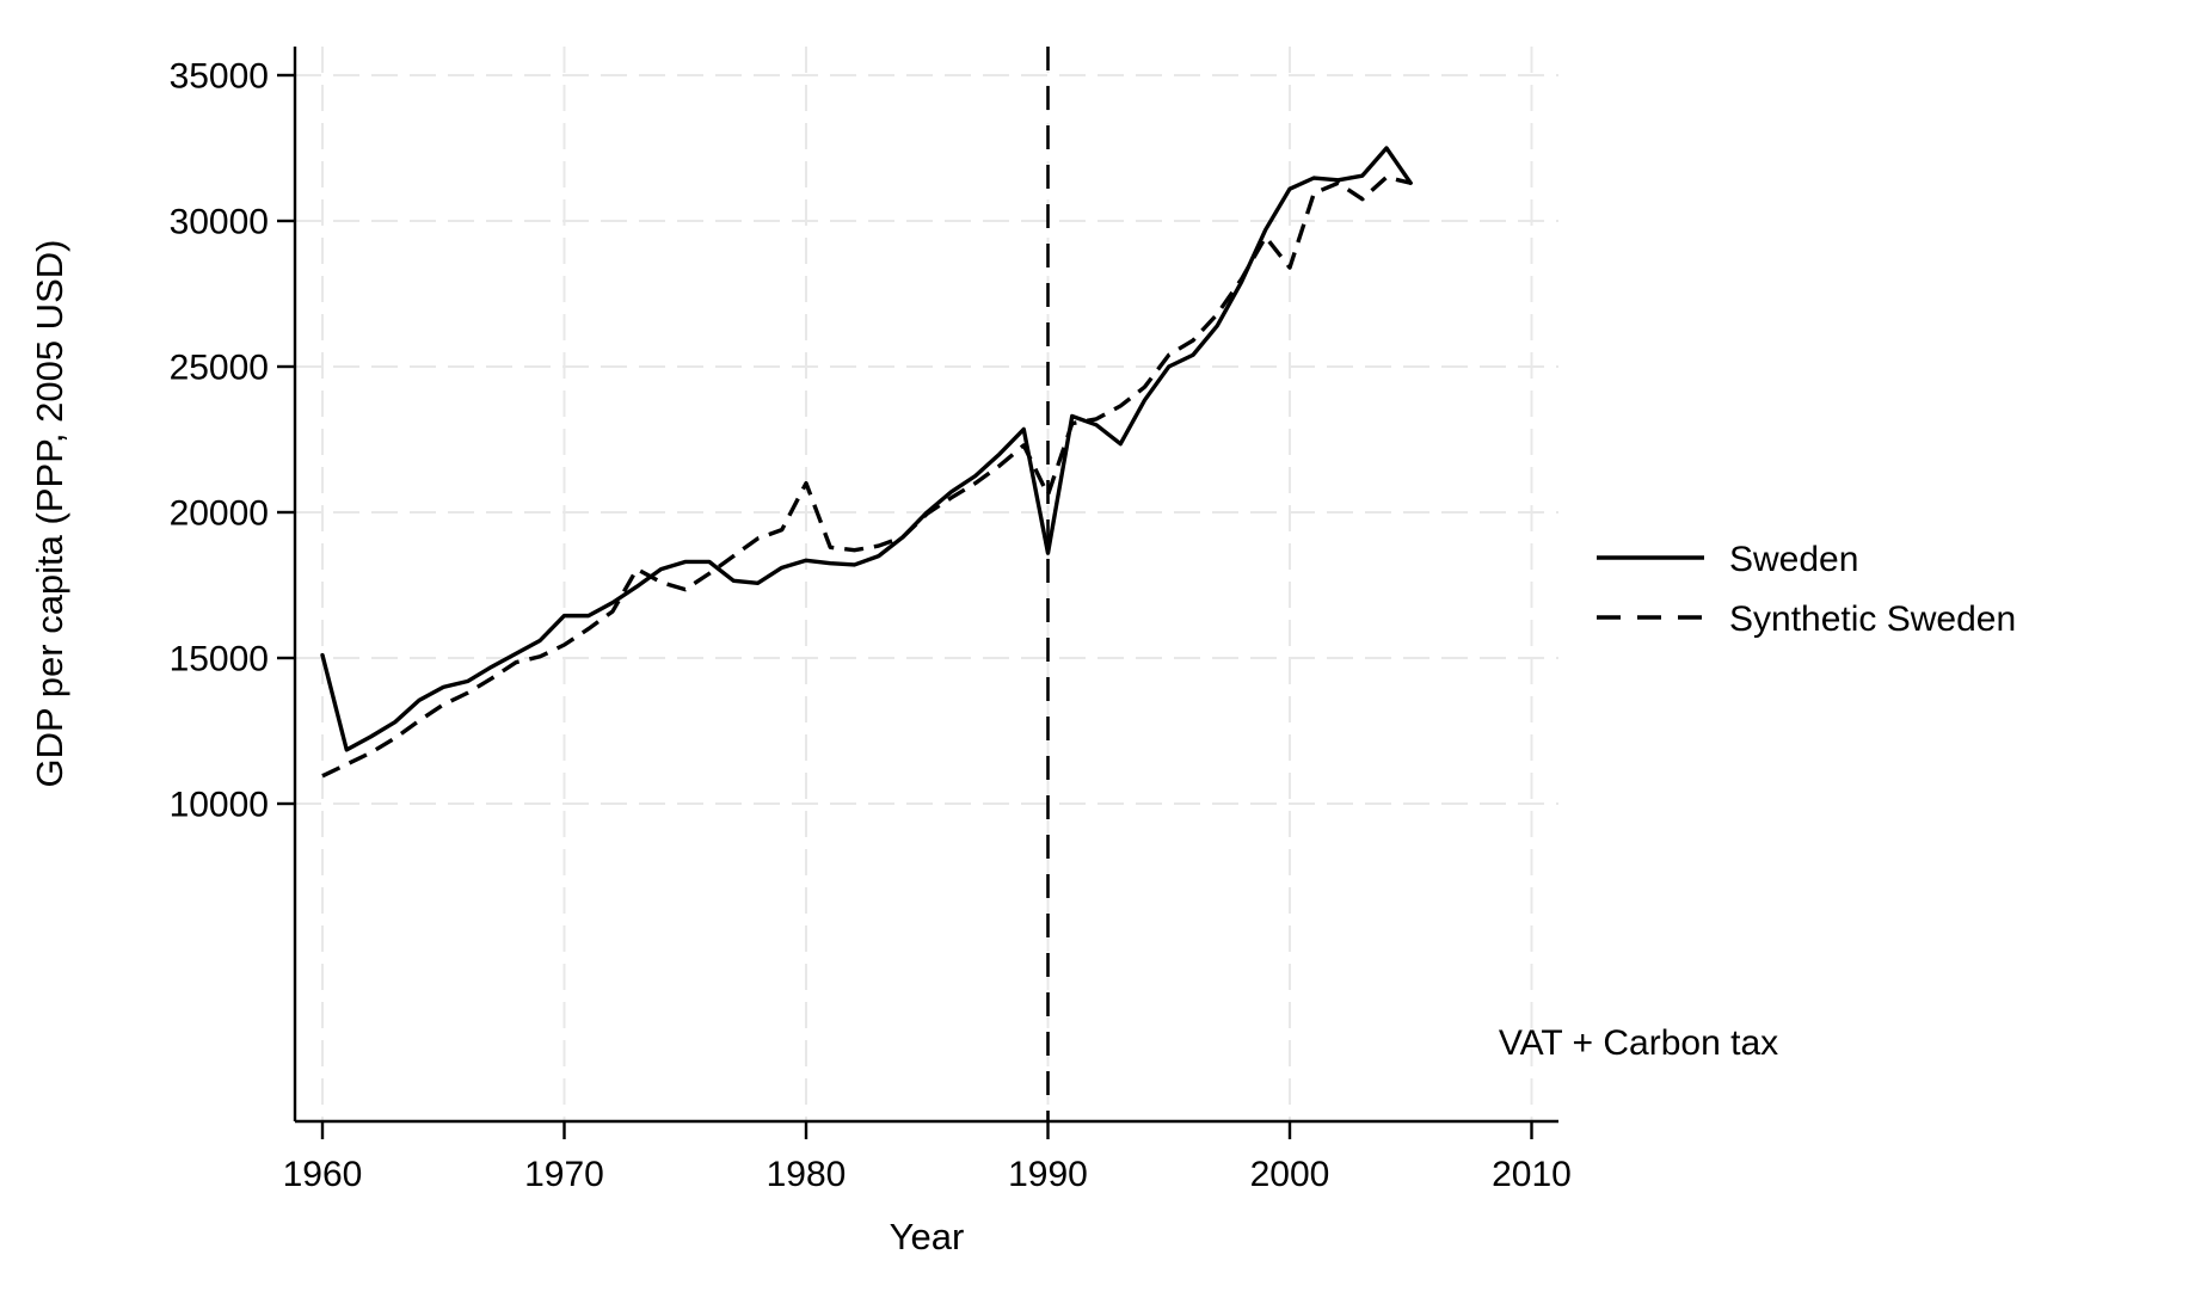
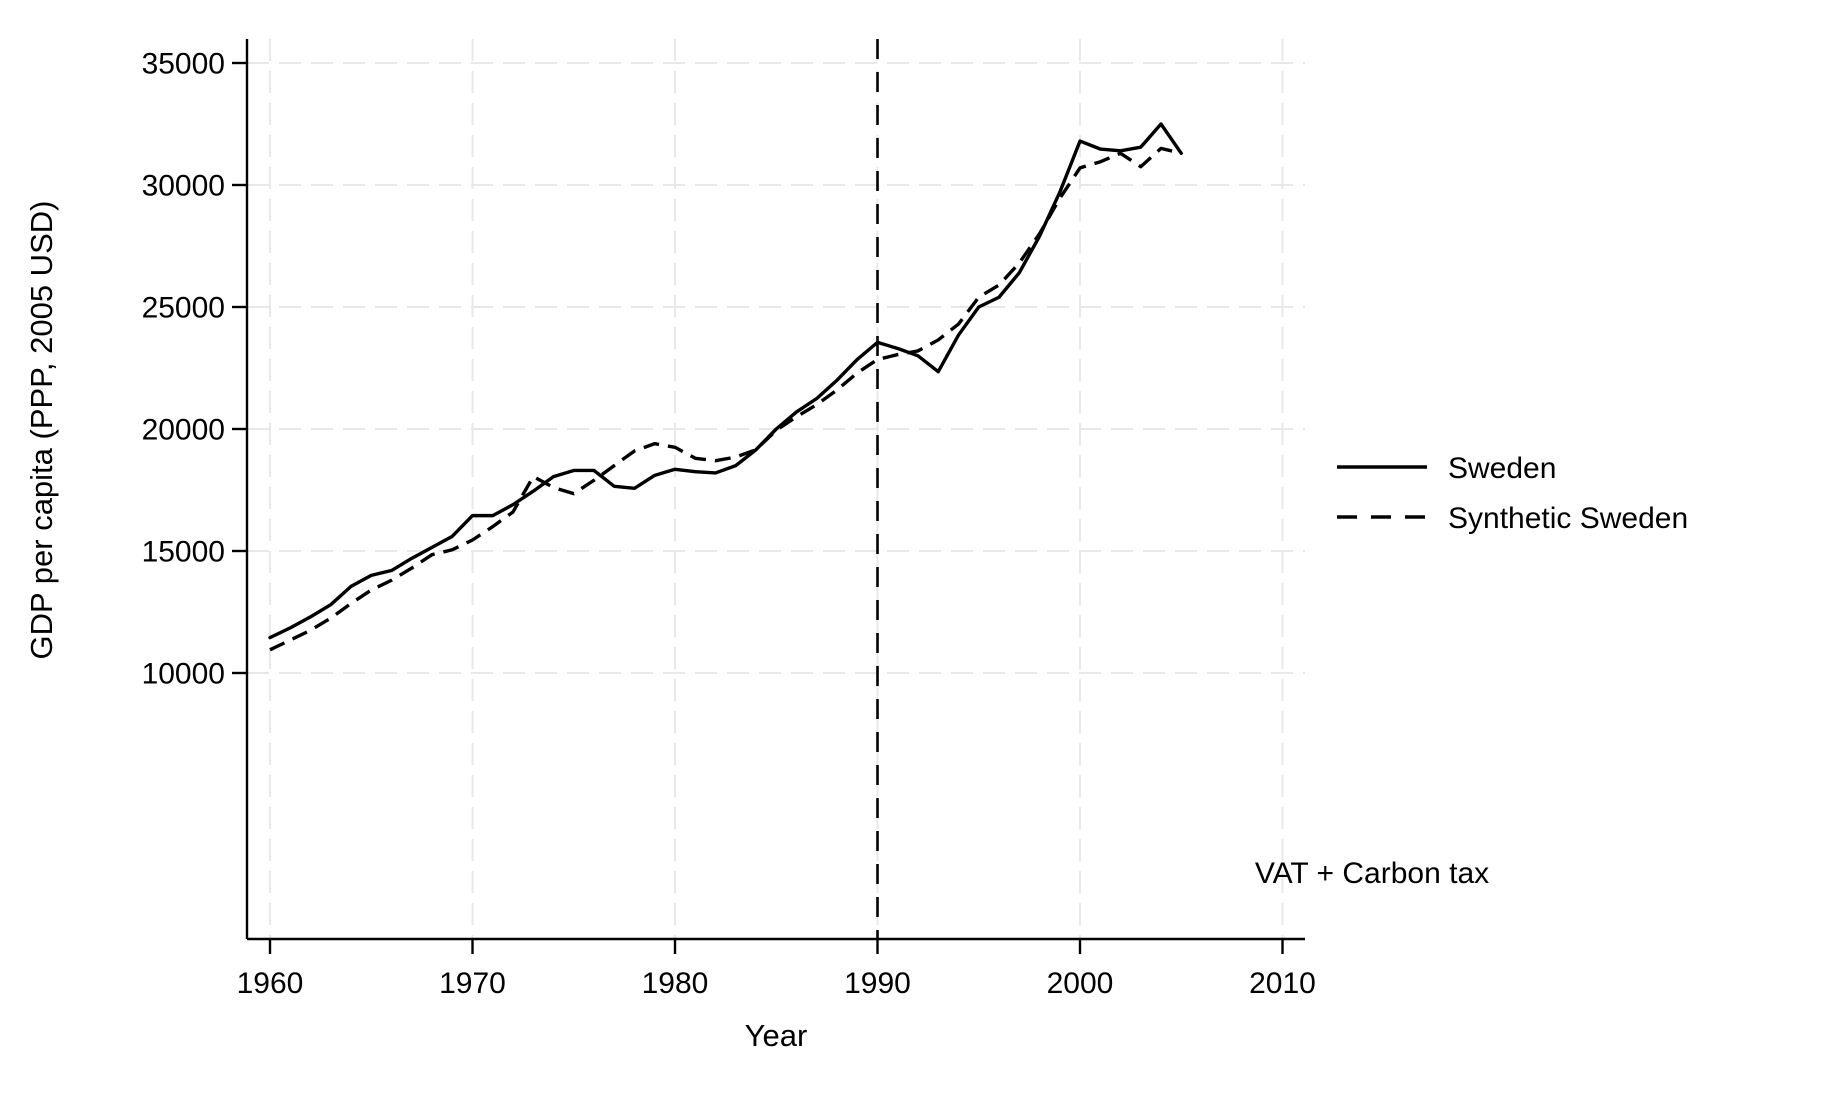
Sweden/1960: 15100 -> 11400
Synthetic Sweden/1980: 21000 -> 19200
Sweden/1990: 18600 -> 23600
Synthetic Sweden/1990: 20600 -> 22800
Sweden/2000: 31100 -> 31800
Synthetic Sweden/2000: 28400 -> 30700
